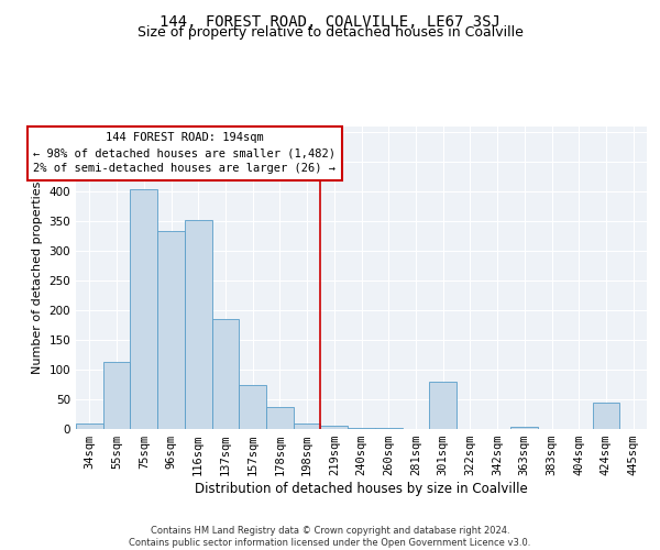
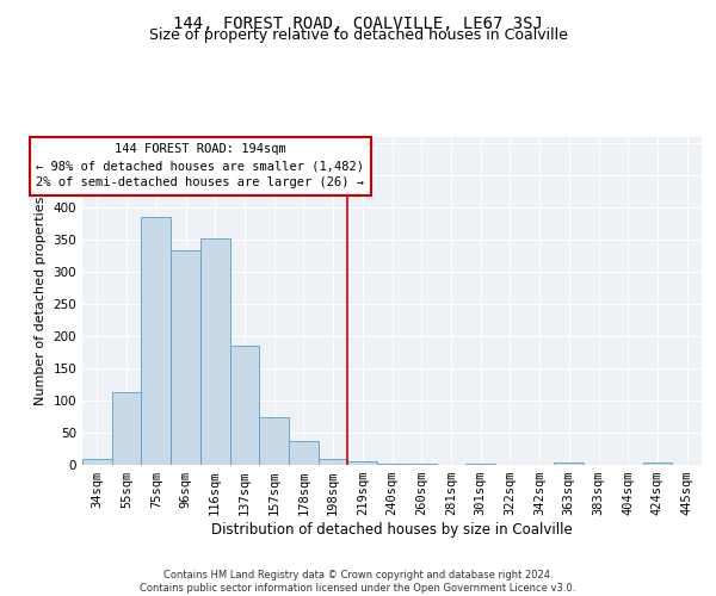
75sqm: 404 -> 385
301sqm: 80 -> 1
424sqm: 44 -> 3
